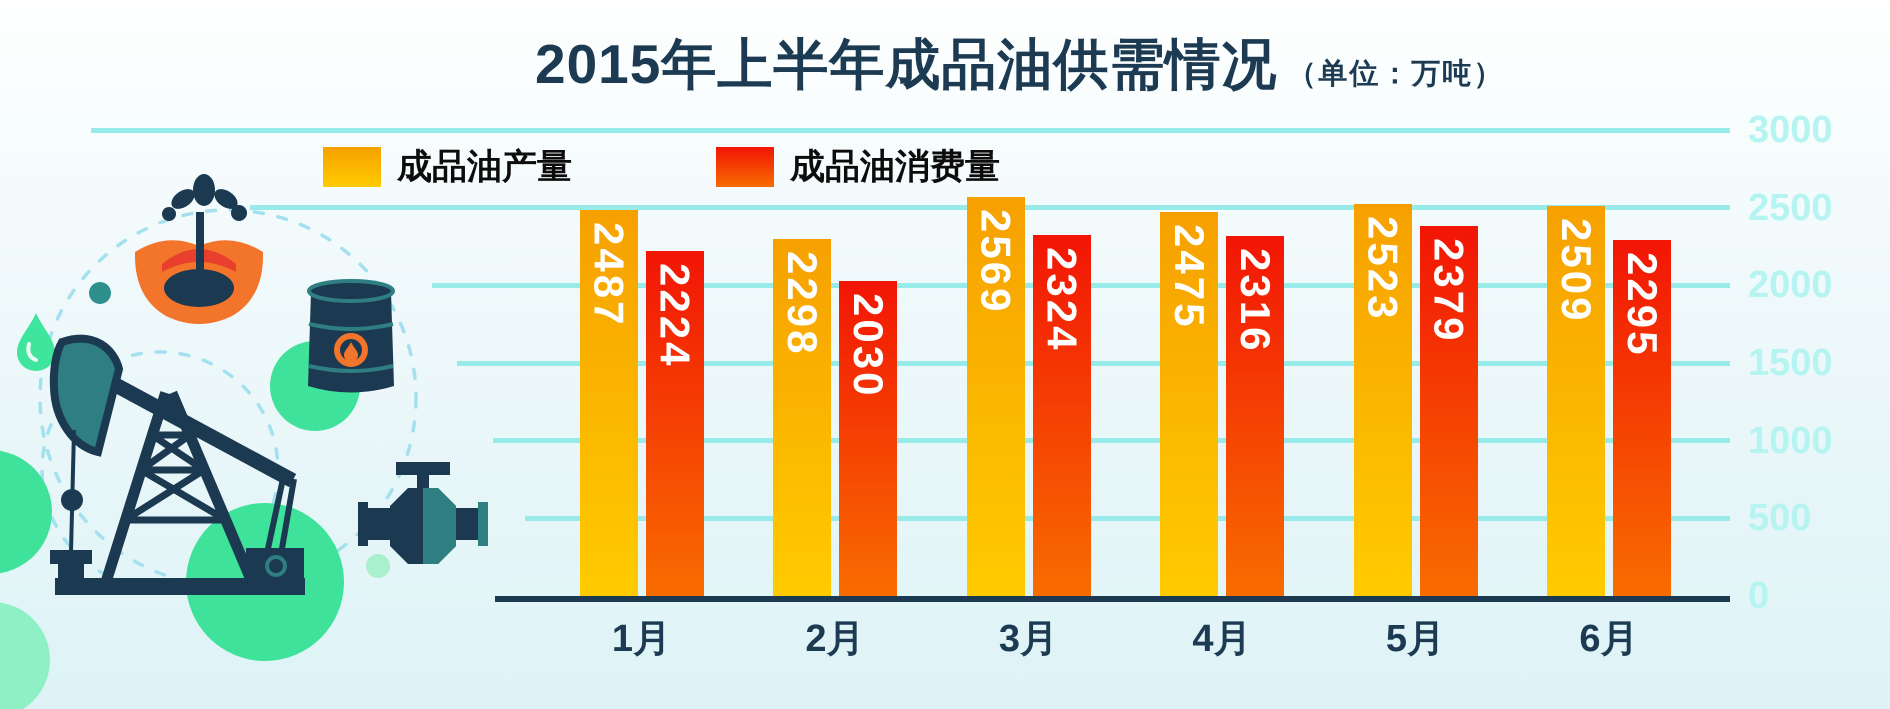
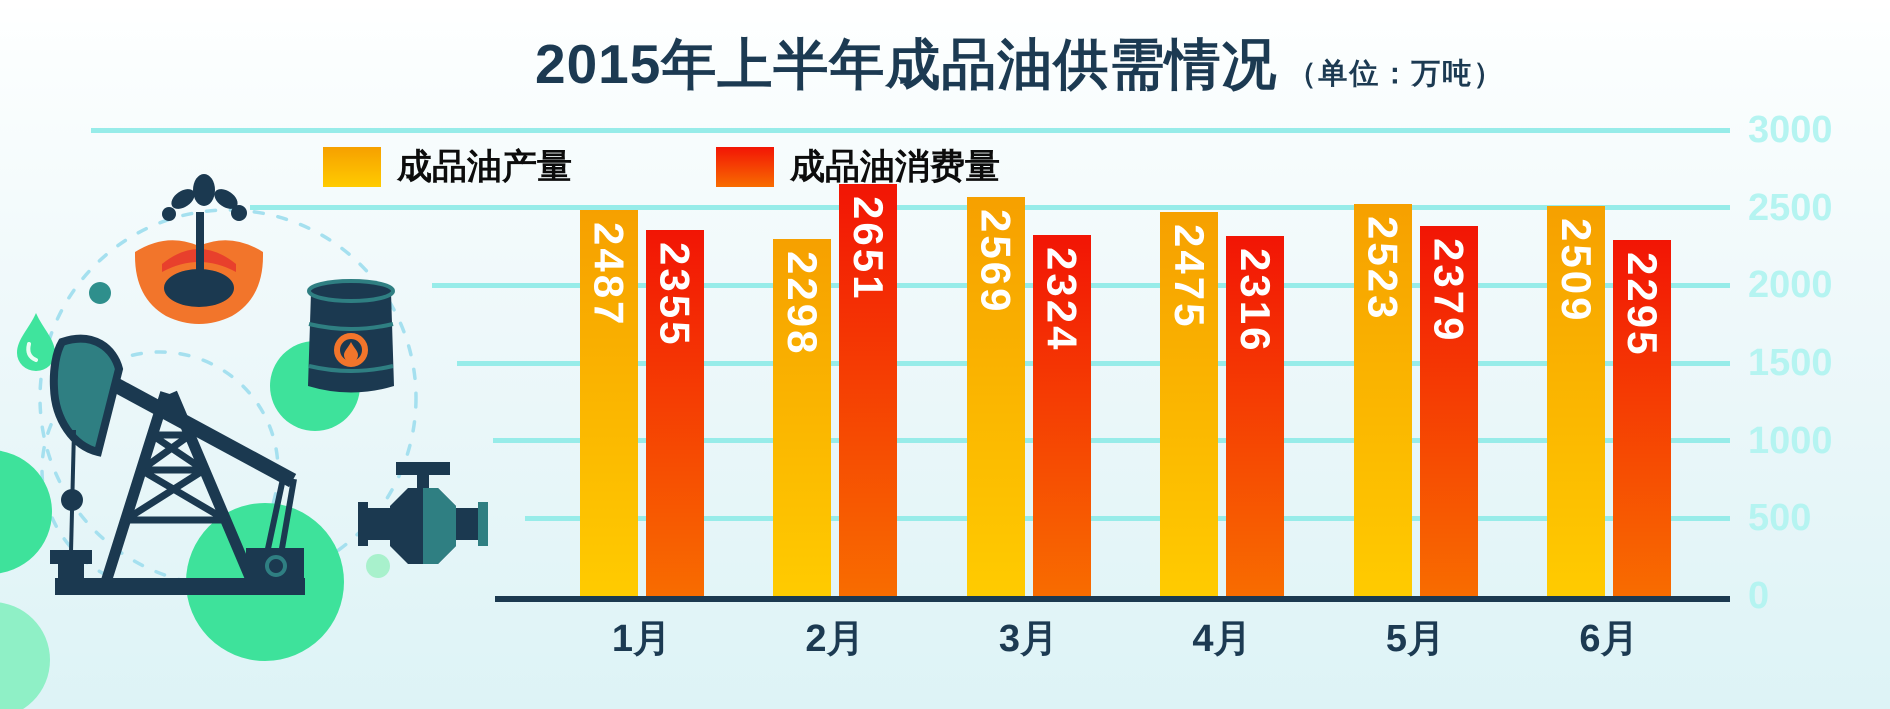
成品油消费量/1月: 2224 -> 2355
成品油消费量/2月: 2030 -> 2651
